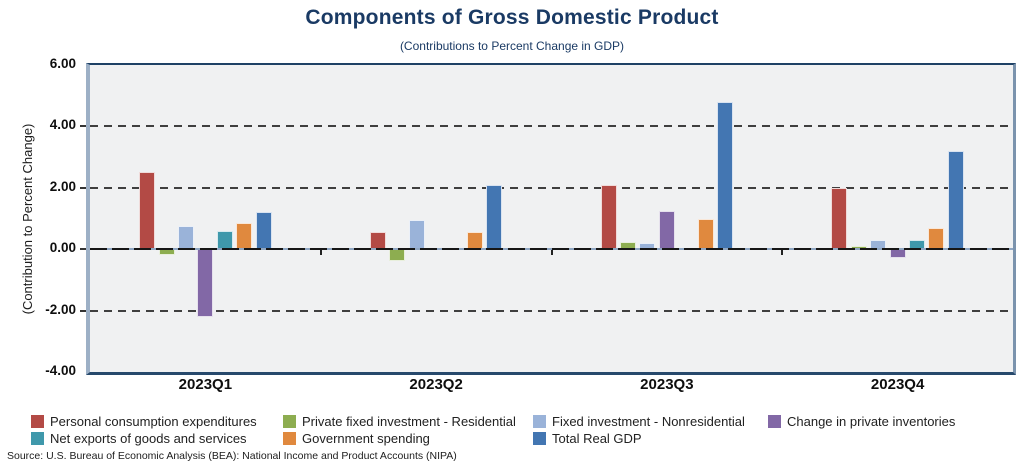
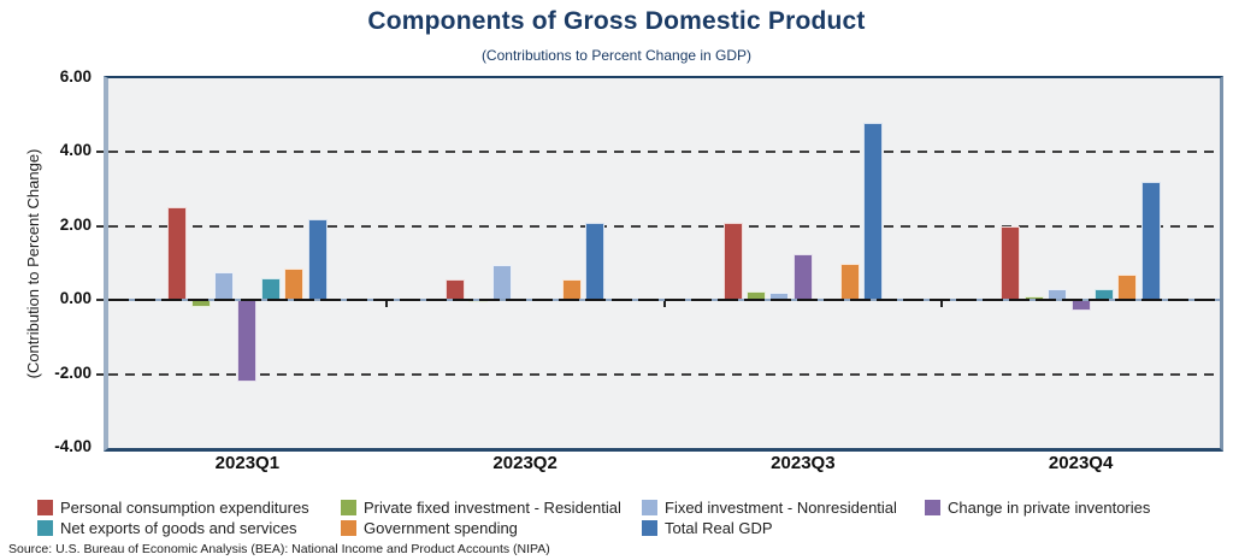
Total Real GDP/2023Q1: 1.2 -> 2.2
Private fixed investment - Residential/2023Q2: -0.4 -> -0.1
